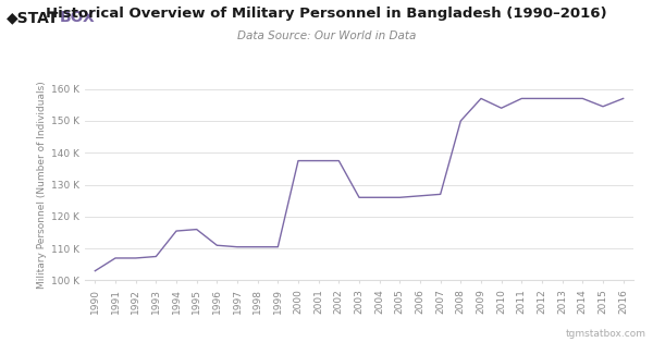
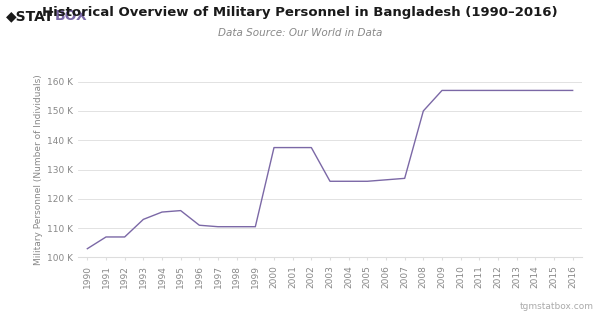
1993: 107.5 K -> 113.0 K
2010: 154.0 K -> 157.0 K
2015: 154.5 K -> 157.0 K
